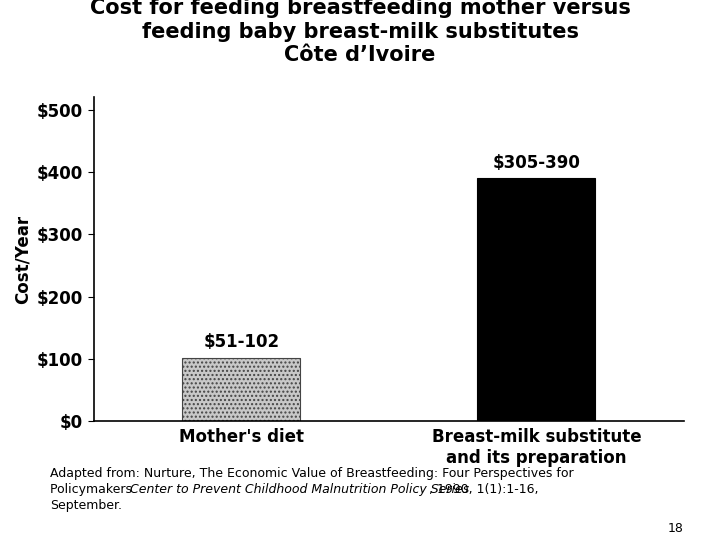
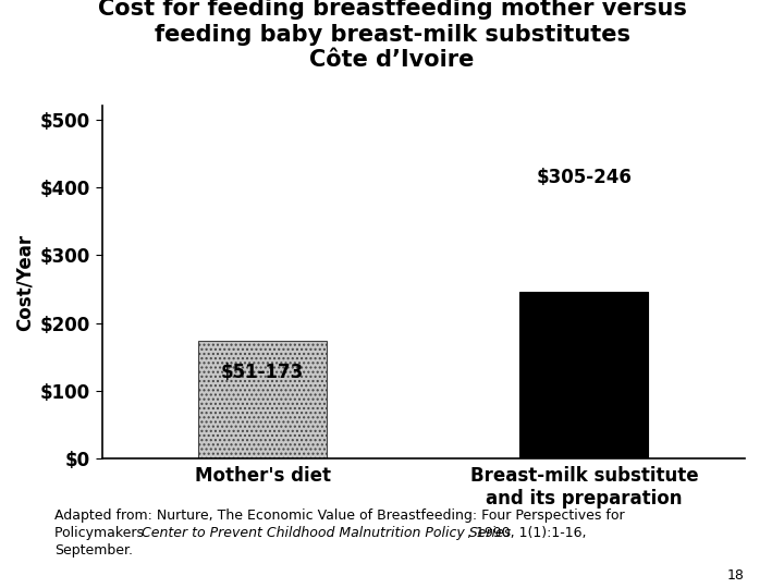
Mother's diet: 102 -> 173
Breast-milk substitute and its preparation: 390 -> 246
